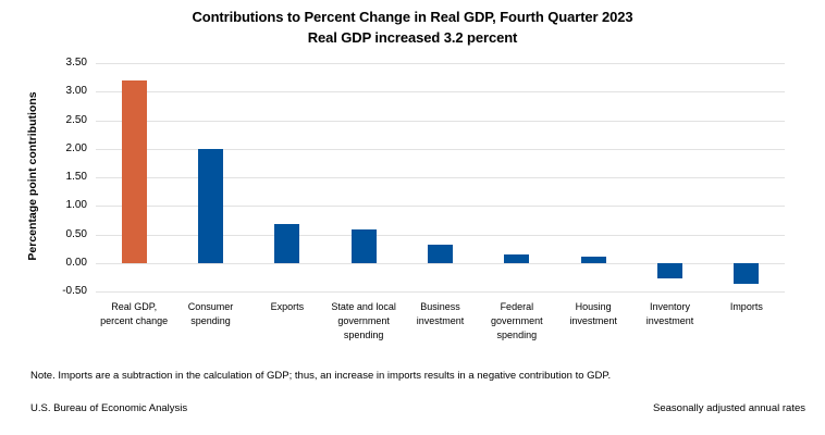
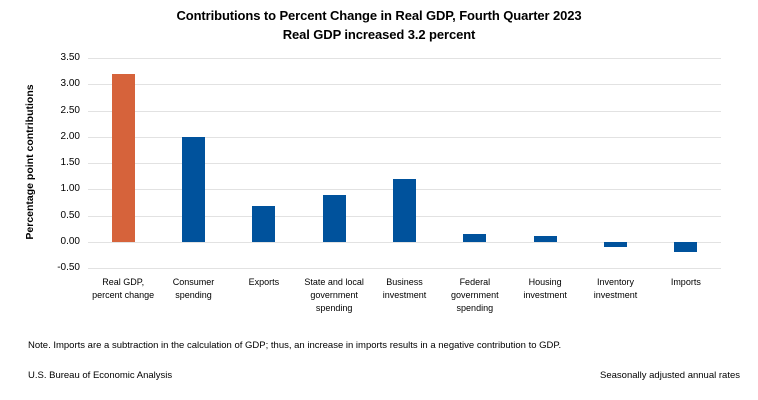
State and local government spending: 0.6 -> 0.9
Business investment: 0.3 -> 1.2
Inventory investment: -0.3 -> -0.1
Imports: -0.4 -> -0.2
